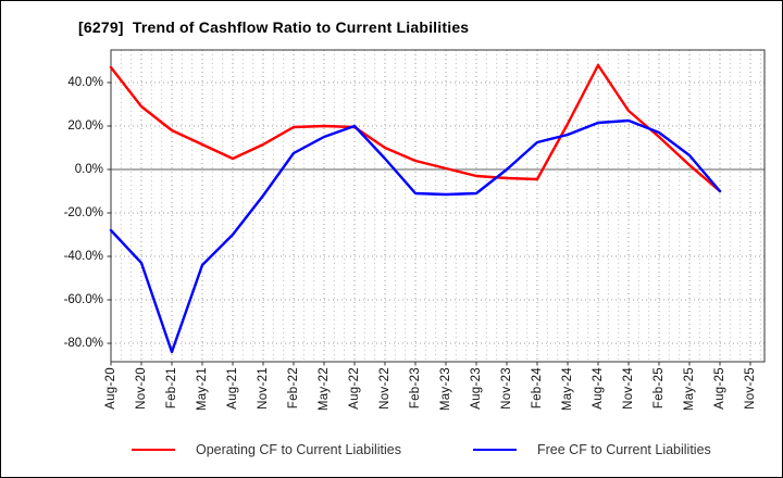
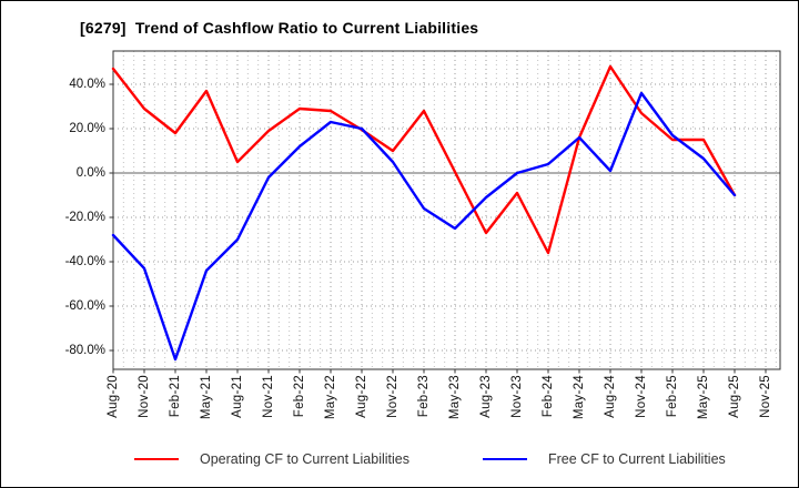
Operating CF to Current Liabilities/May-21: 12% -> 37%
Operating CF to Current Liabilities/Nov-21: 12% -> 19%
Free CF to Current Liabilities/Nov-21: -12% -> -2%
Operating CF to Current Liabilities/Feb-22: 20% -> 29%
Free CF to Current Liabilities/Feb-22: 8% -> 12%
Operating CF to Current Liabilities/May-22: 20% -> 28%
Free CF to Current Liabilities/May-22: 15% -> 23%
Operating CF to Current Liabilities/Feb-23: 4% -> 28%
Free CF to Current Liabilities/Feb-23: -11% -> -16%
Free CF to Current Liabilities/May-23: -12% -> -25%
Operating CF to Current Liabilities/Aug-23: -3% -> -27%
Operating CF to Current Liabilities/Nov-23: -4% -> -9%
Operating CF to Current Liabilities/Feb-24: -4% -> -36%
Free CF to Current Liabilities/Feb-24: 12% -> 4%
Operating CF to Current Liabilities/May-24: 21% -> 16%
Free CF to Current Liabilities/Aug-24: 22% -> 1%
Free CF to Current Liabilities/Nov-24: 22% -> 36%
Operating CF to Current Liabilities/May-25: 2% -> 15%
